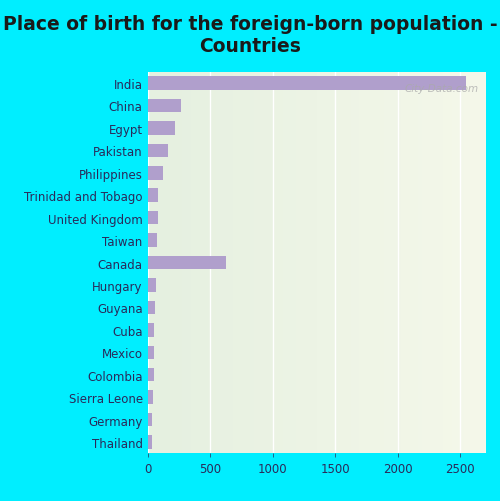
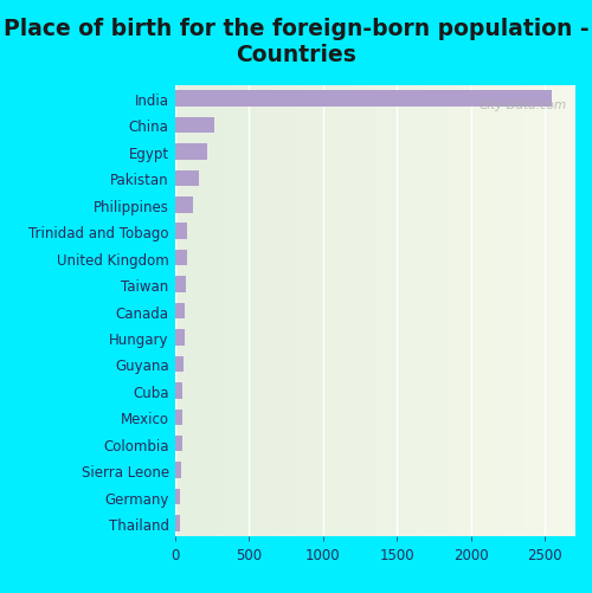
Canada: 630 -> 70
